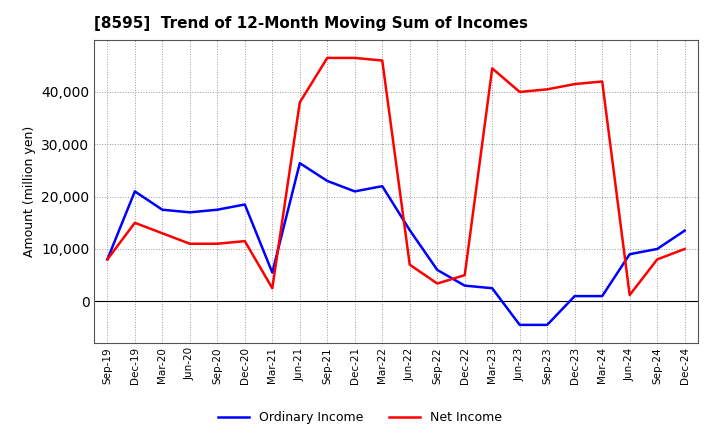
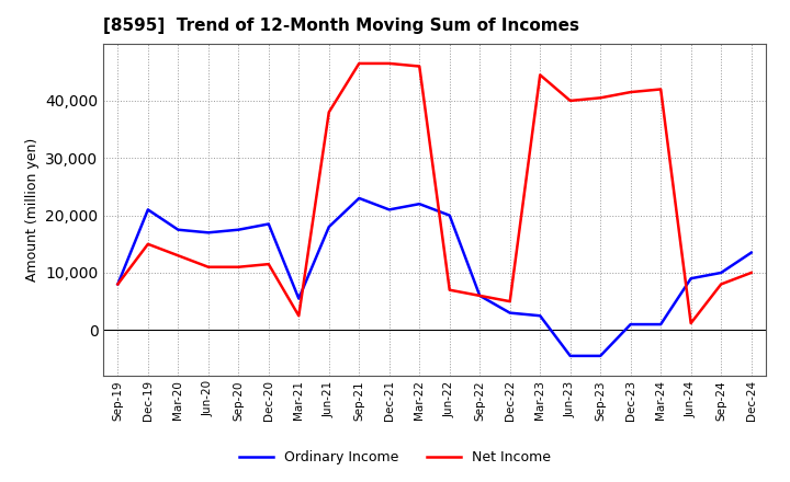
Ordinary Income/Jun-21: 26,400 -> 18,000
Ordinary Income/Jun-22: 13,600 -> 20,000
Net Income/Sep-22: 3,400 -> 6,000
